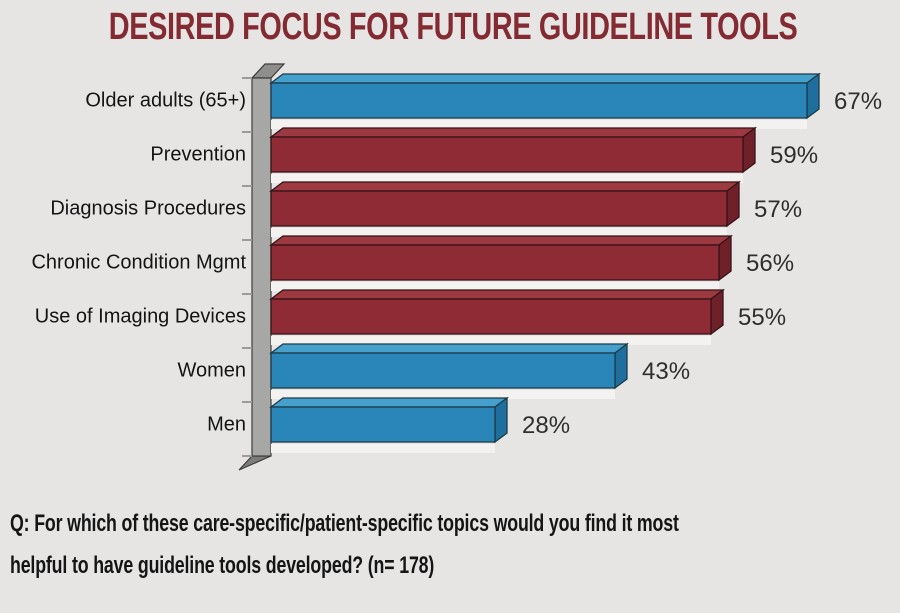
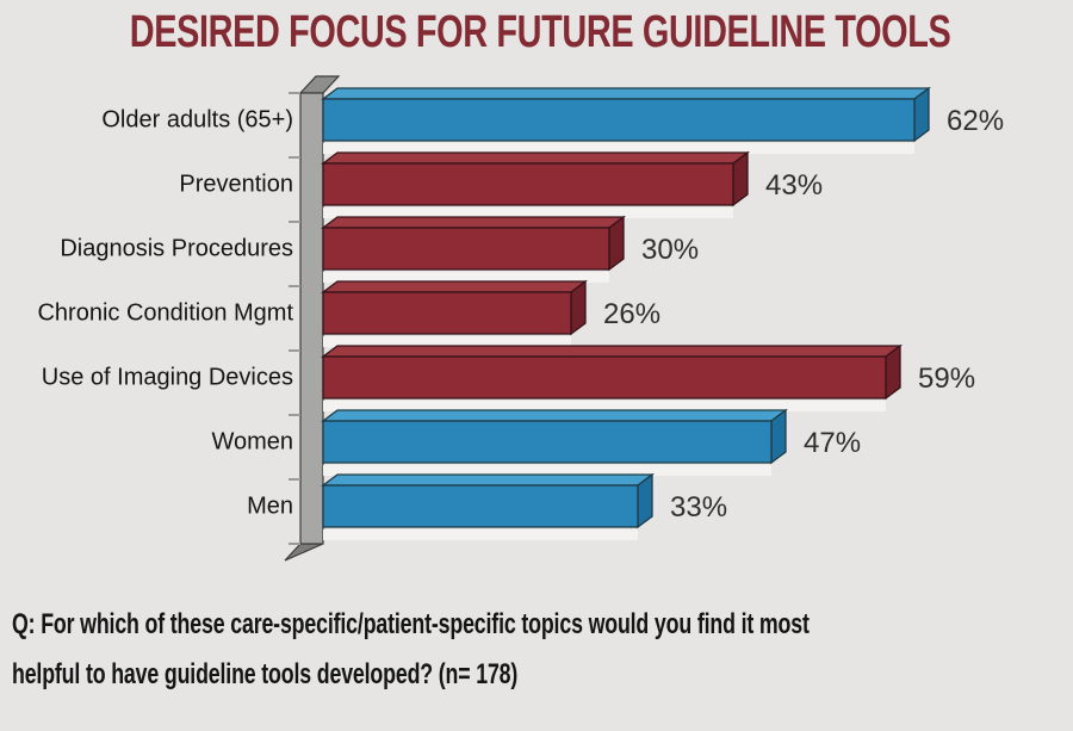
Older adults (65+): 67% -> 62%
Prevention: 59% -> 43%
Diagnosis Procedures: 57% -> 30%
Chronic Condition Mgmt: 56% -> 26%
Use of Imaging Devices: 55% -> 59%
Women: 43% -> 47%
Men: 28% -> 33%
